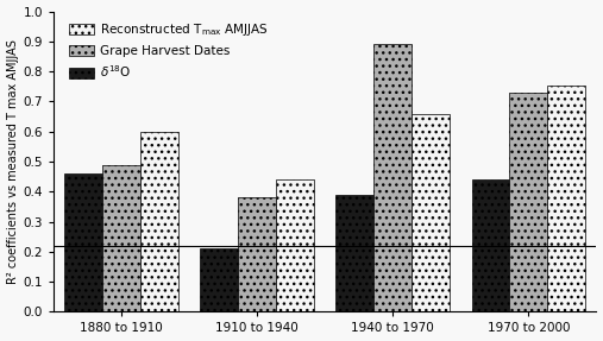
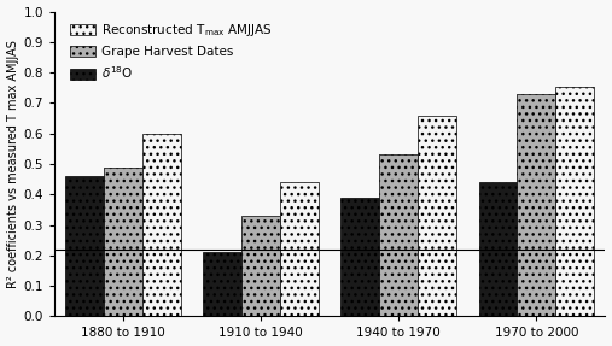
Grape Harvest Dates/1910 to 1940: 0.38 -> 0.33
Grape Harvest Dates/1940 to 1970: 0.89 -> 0.53
